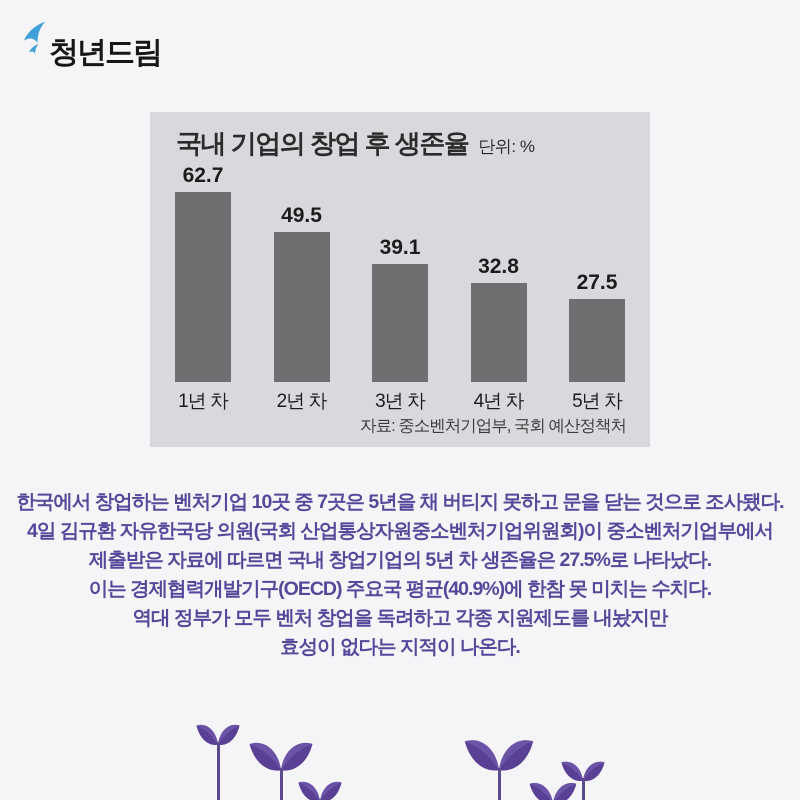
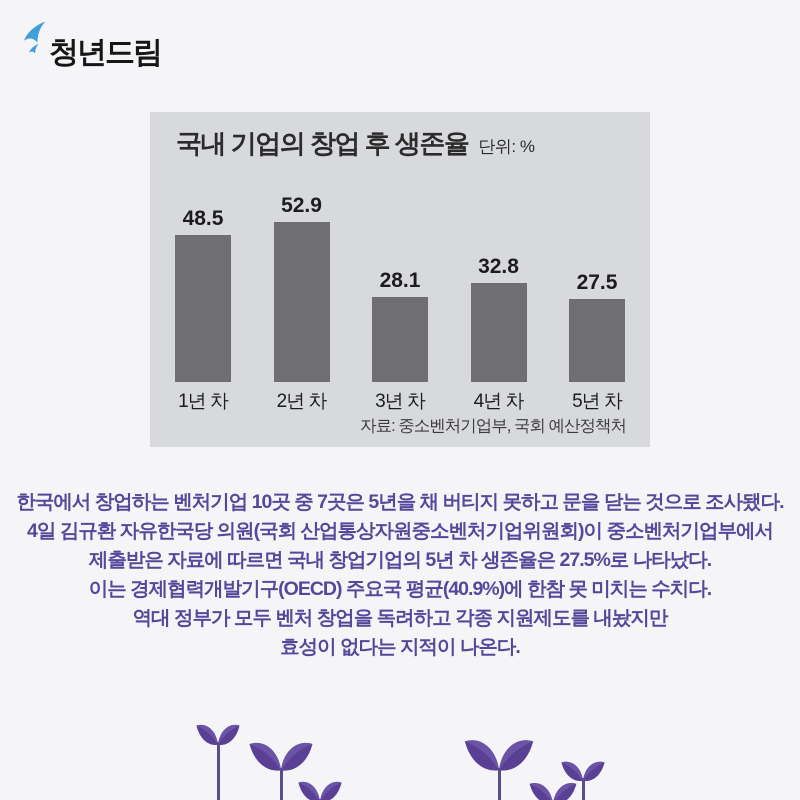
1년 차: 62.7 -> 48.5
2년 차: 49.5 -> 52.9
3년 차: 39.1 -> 28.1
